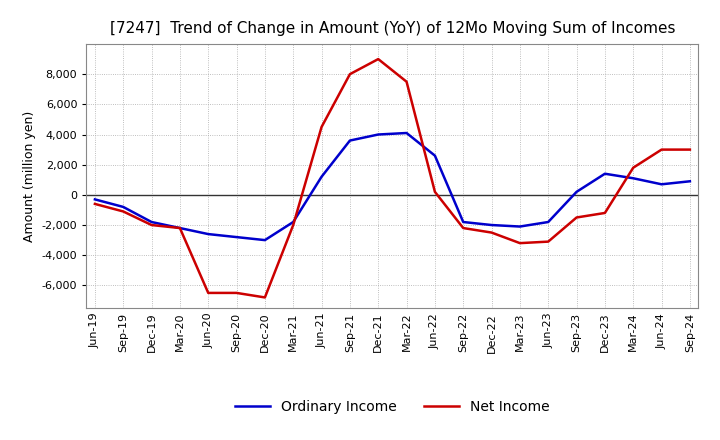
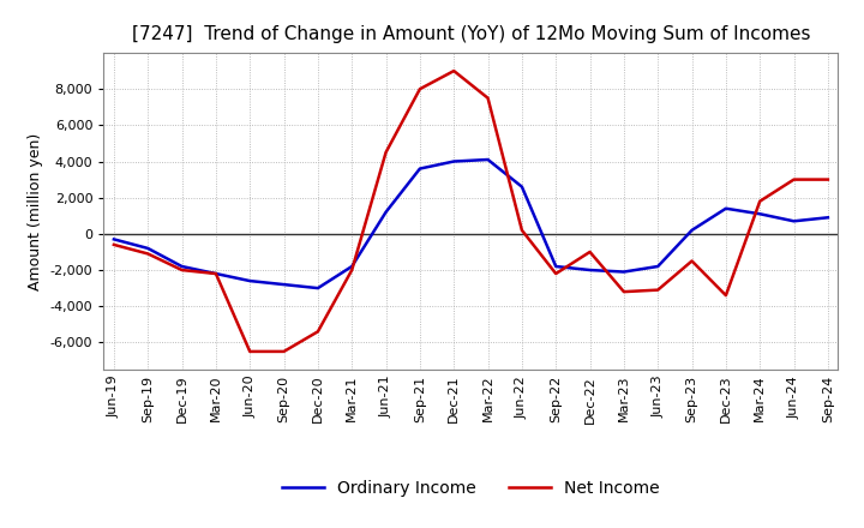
Net Income/Dec-20: -6,800 -> -5,400
Net Income/Dec-22: -2,500 -> -1,000
Net Income/Dec-23: -1,200 -> -3,400
